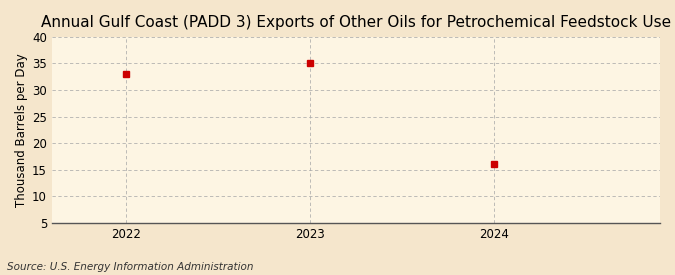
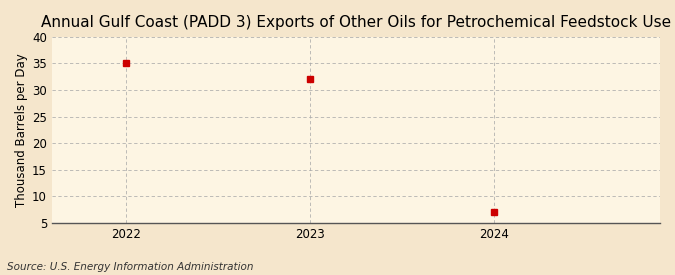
2022: 33 -> 35
2023: 35 -> 32
2024: 16 -> 7
